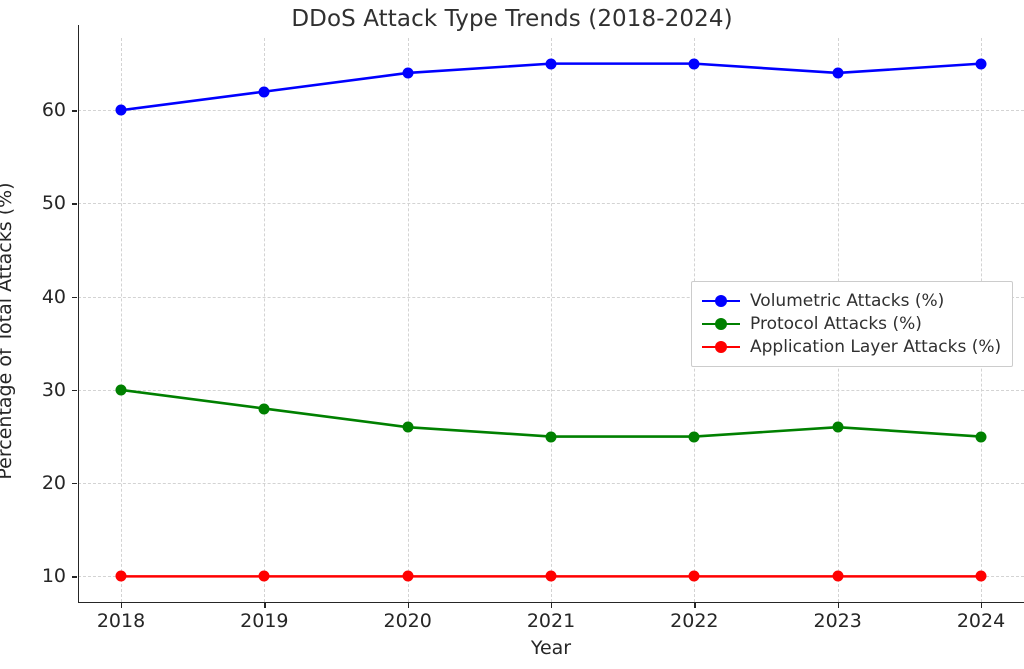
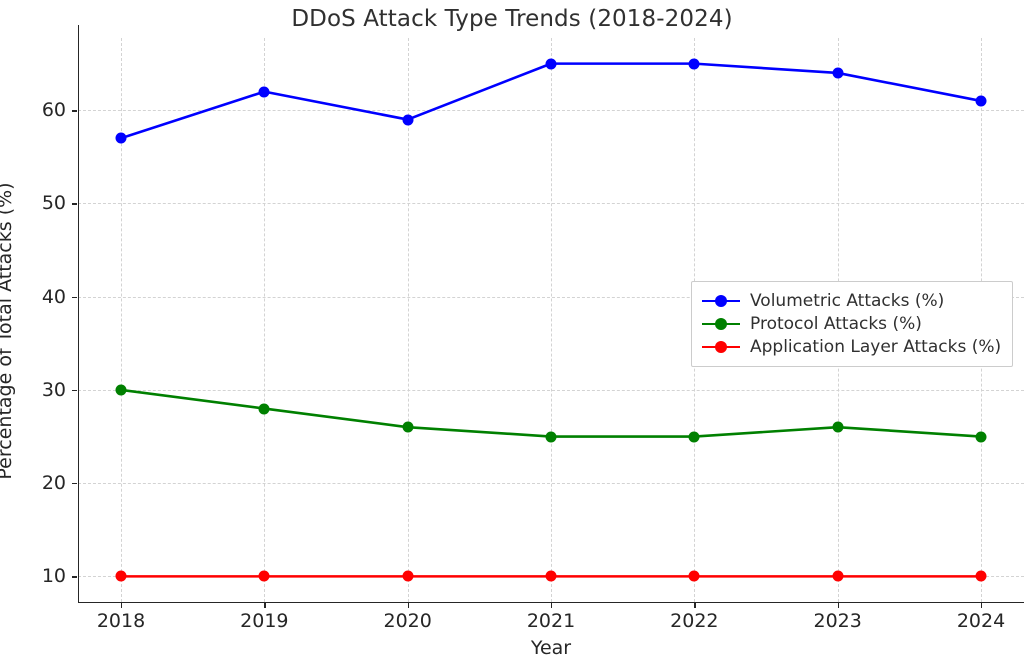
Volumetric Attacks (%)/2018: 60 -> 57
Volumetric Attacks (%)/2020: 64 -> 59
Volumetric Attacks (%)/2024: 65 -> 61
